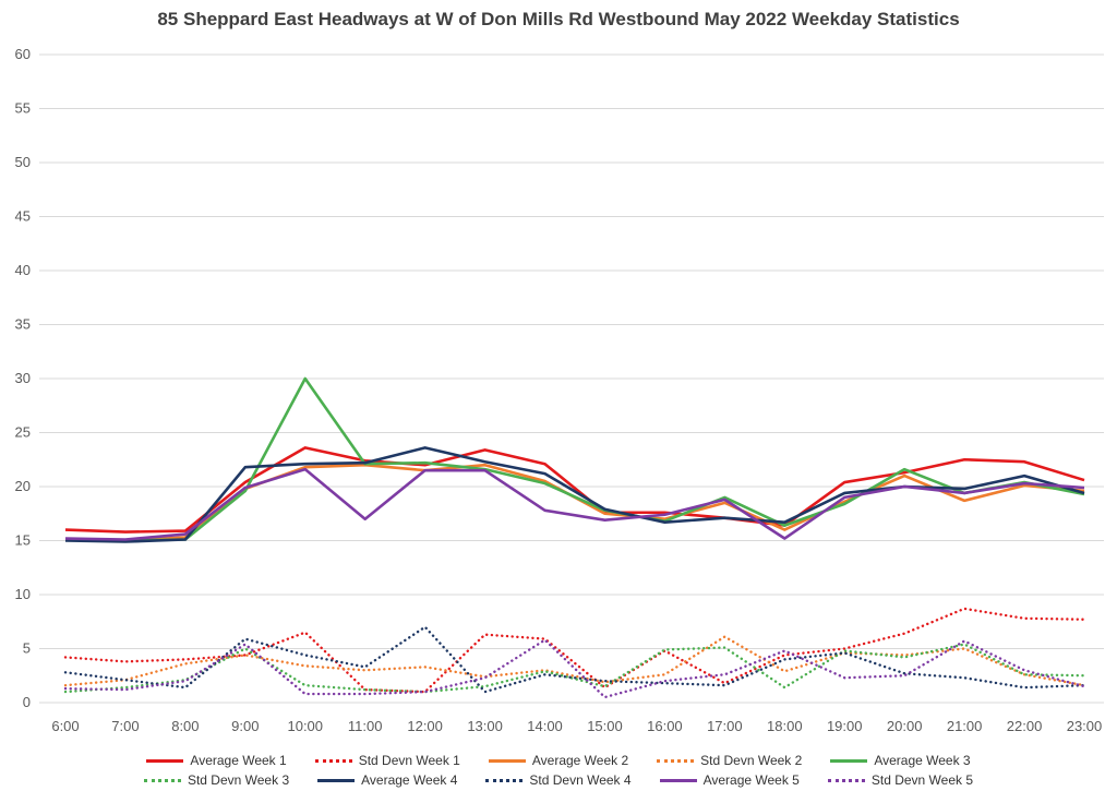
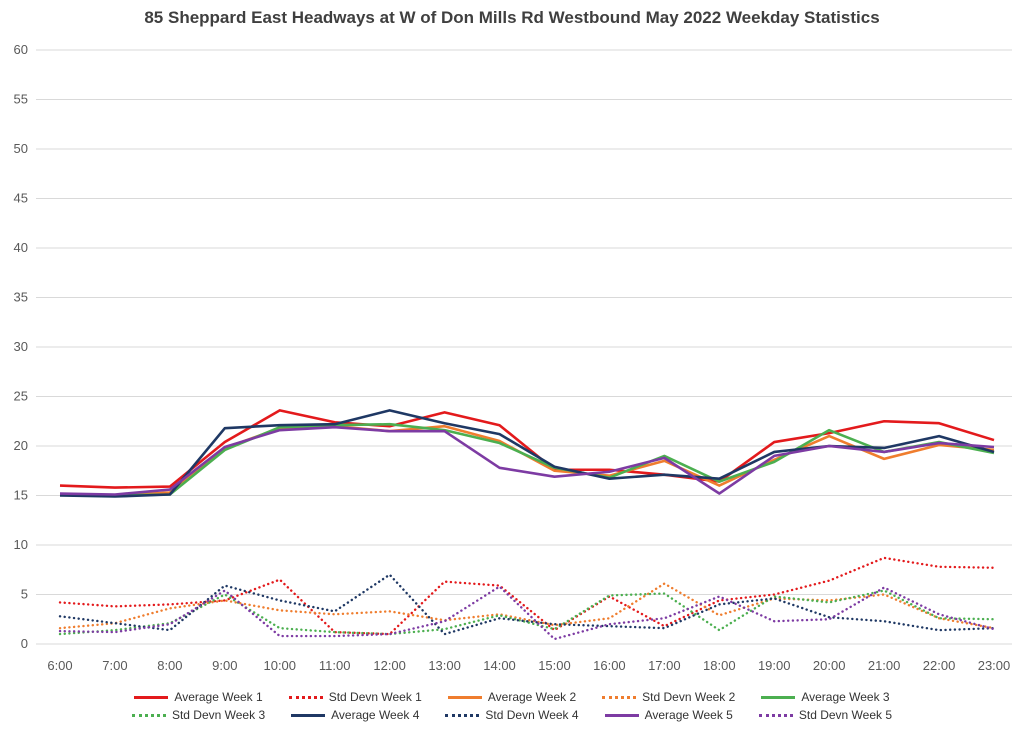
Average Week 3/10:00: 30 -> 22
Average Week 5/11:00: 17 -> 22
